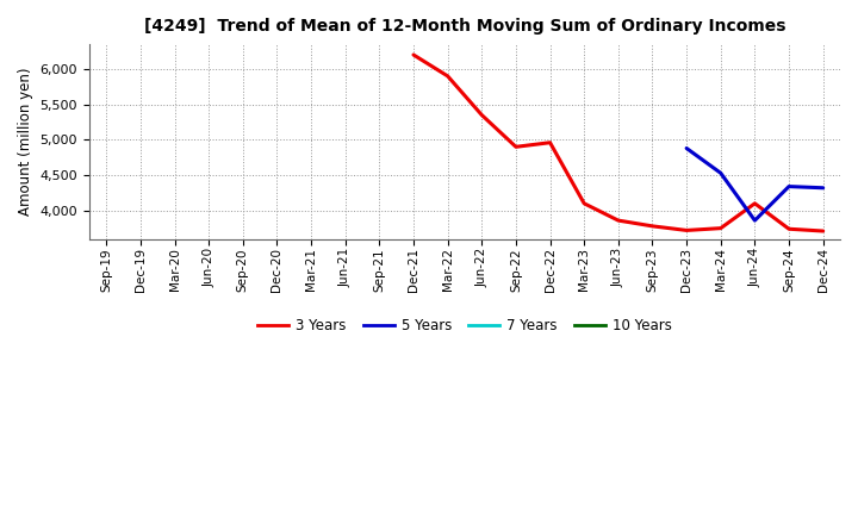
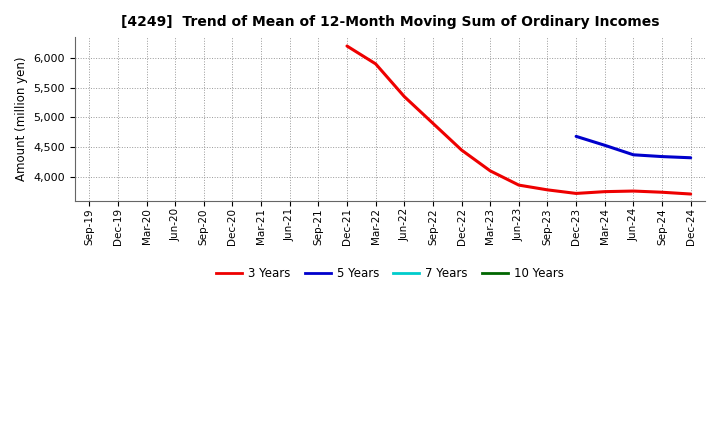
3 Years/Dec-22: 4,960 -> 4,450
5 Years/Dec-23: 4,880 -> 4,680
3 Years/Jun-24: 4,100 -> 3,760
5 Years/Jun-24: 3,860 -> 4,370
